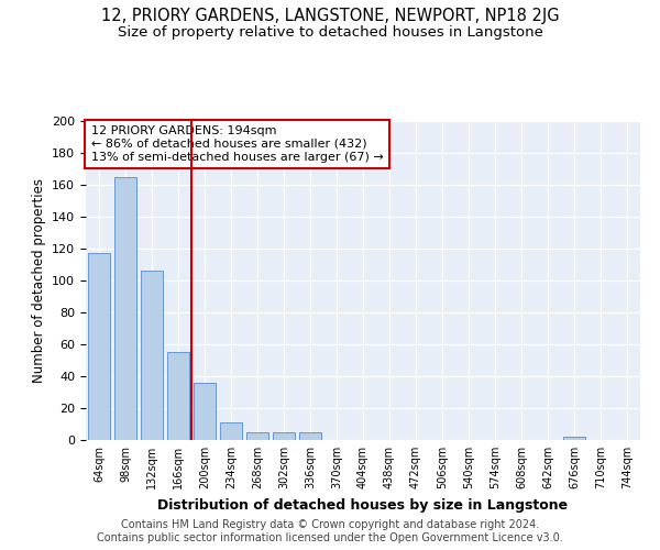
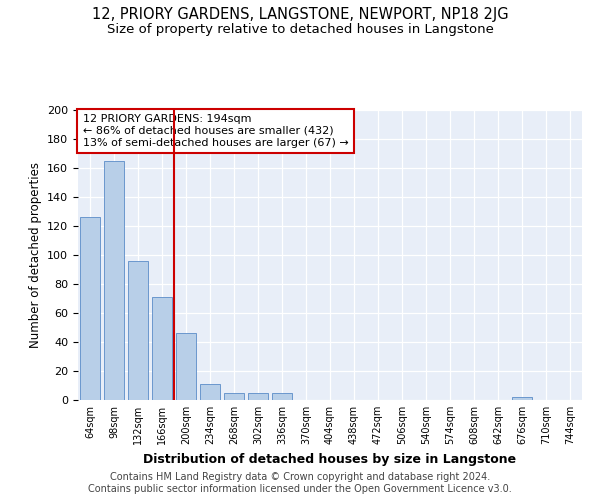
64sqm: 117 -> 126
132sqm: 106 -> 96
166sqm: 55 -> 71
200sqm: 36 -> 46
